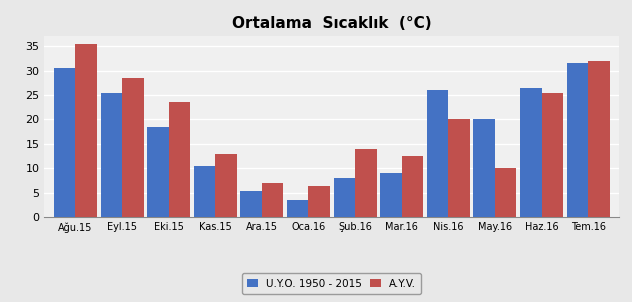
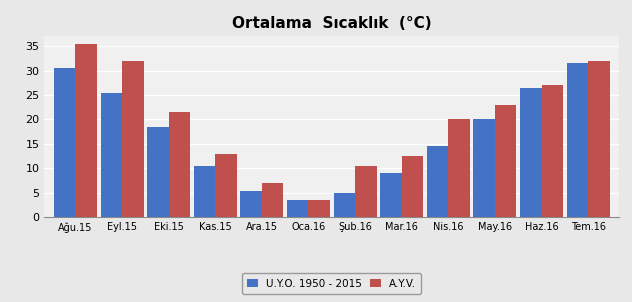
A.Y.V./Eyl.15: 28.5 -> 32.0
A.Y.V./Eki.15: 23.5 -> 21.5
A.Y.V./Oca.16: 6.5 -> 3.5
U.Y.O. 1950 - 2015/Şub.16: 8.0 -> 5.0
A.Y.V./Şub.16: 14.0 -> 10.5
U.Y.O. 1950 - 2015/Nis.16: 26.0 -> 14.5
A.Y.V./May.16: 10.0 -> 23.0
A.Y.V./Haz.16: 25.5 -> 27.0
